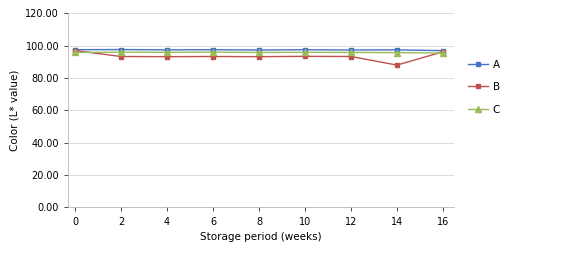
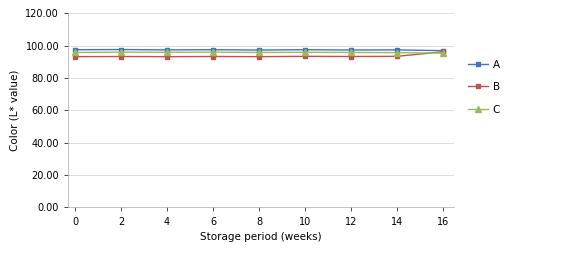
B/0: 97 -> 93
B/14: 88 -> 93
